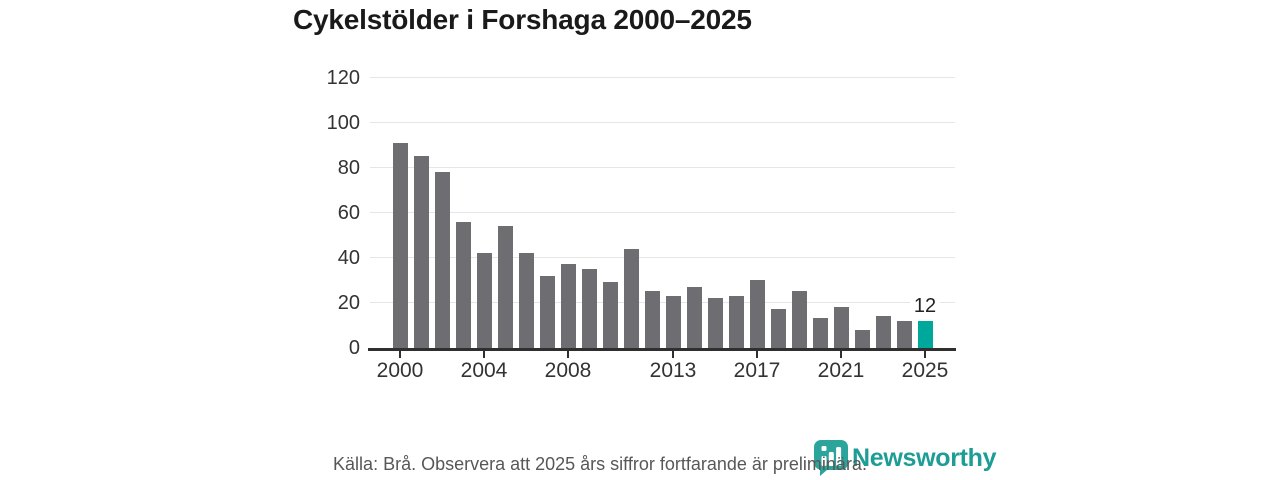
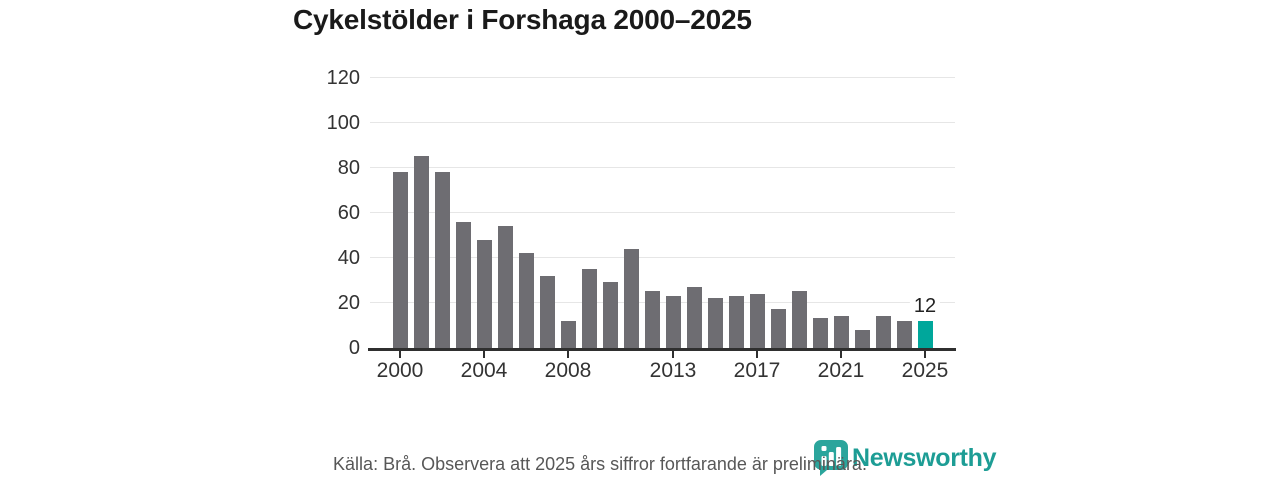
2000: 91 -> 78
2004: 42 -> 48
2008: 37 -> 12
2017: 30 -> 24
2021: 18 -> 14
